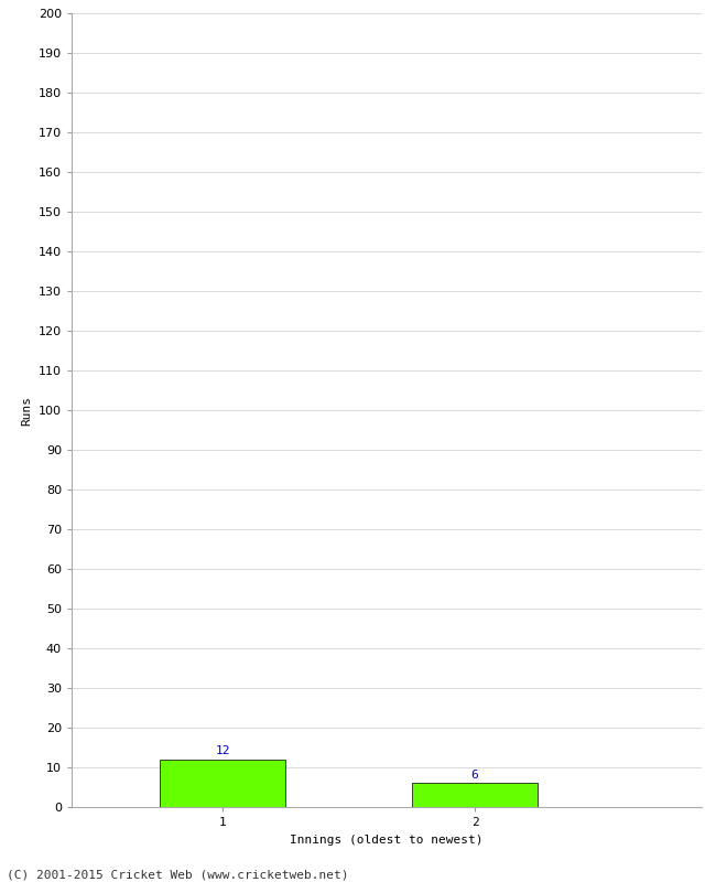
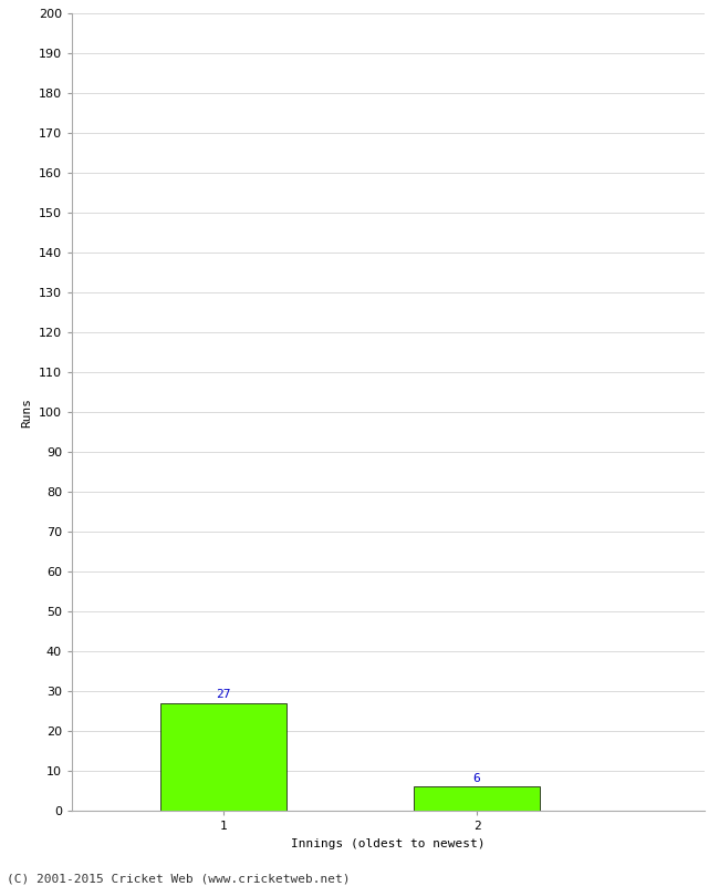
1: 12 -> 27
